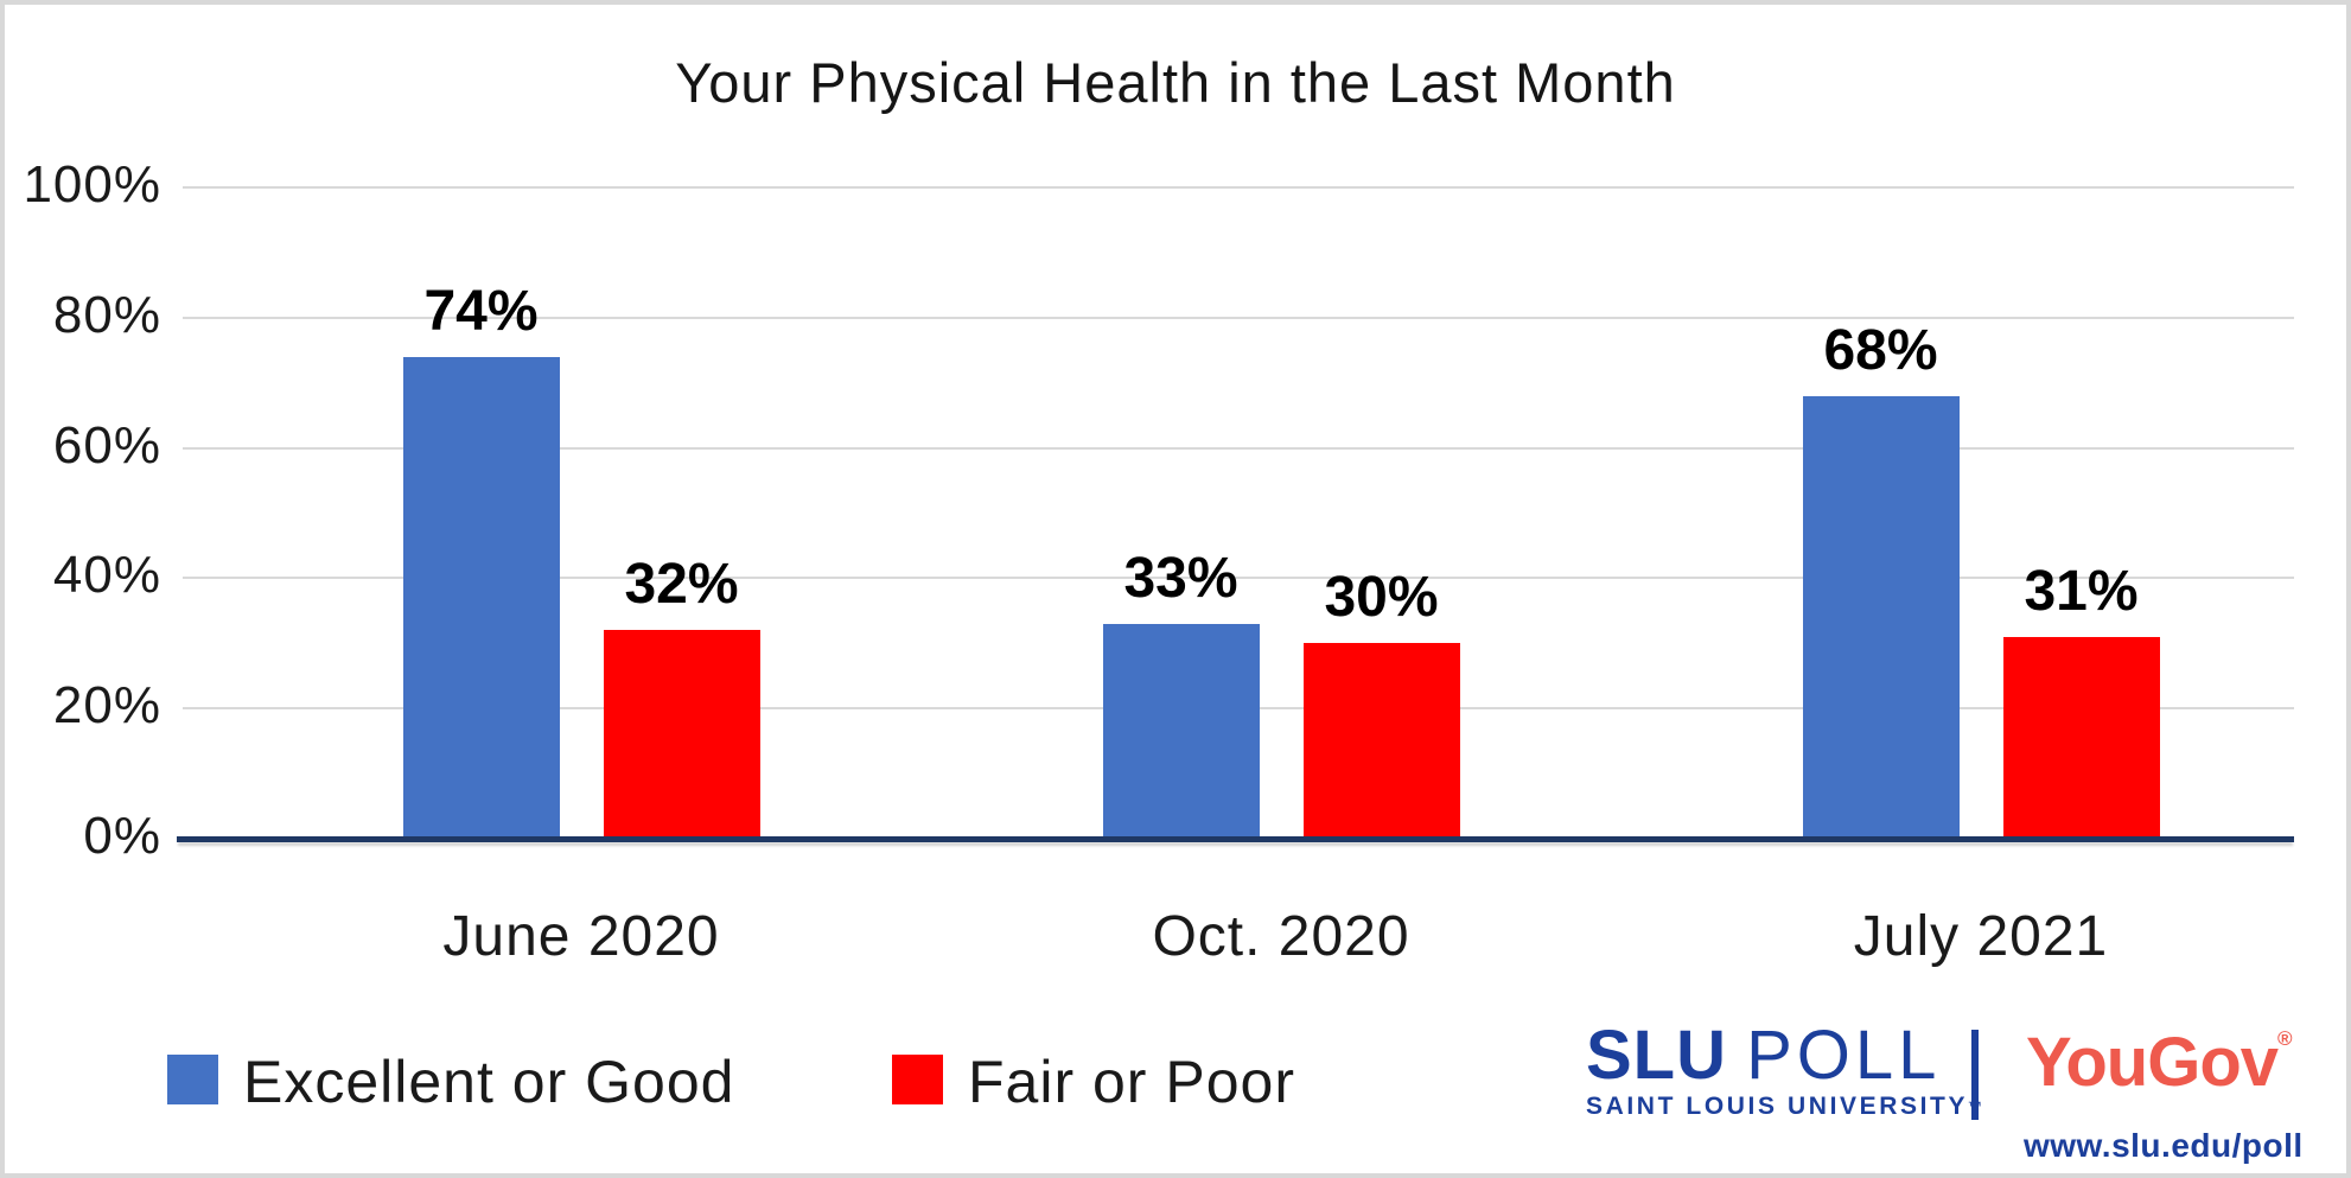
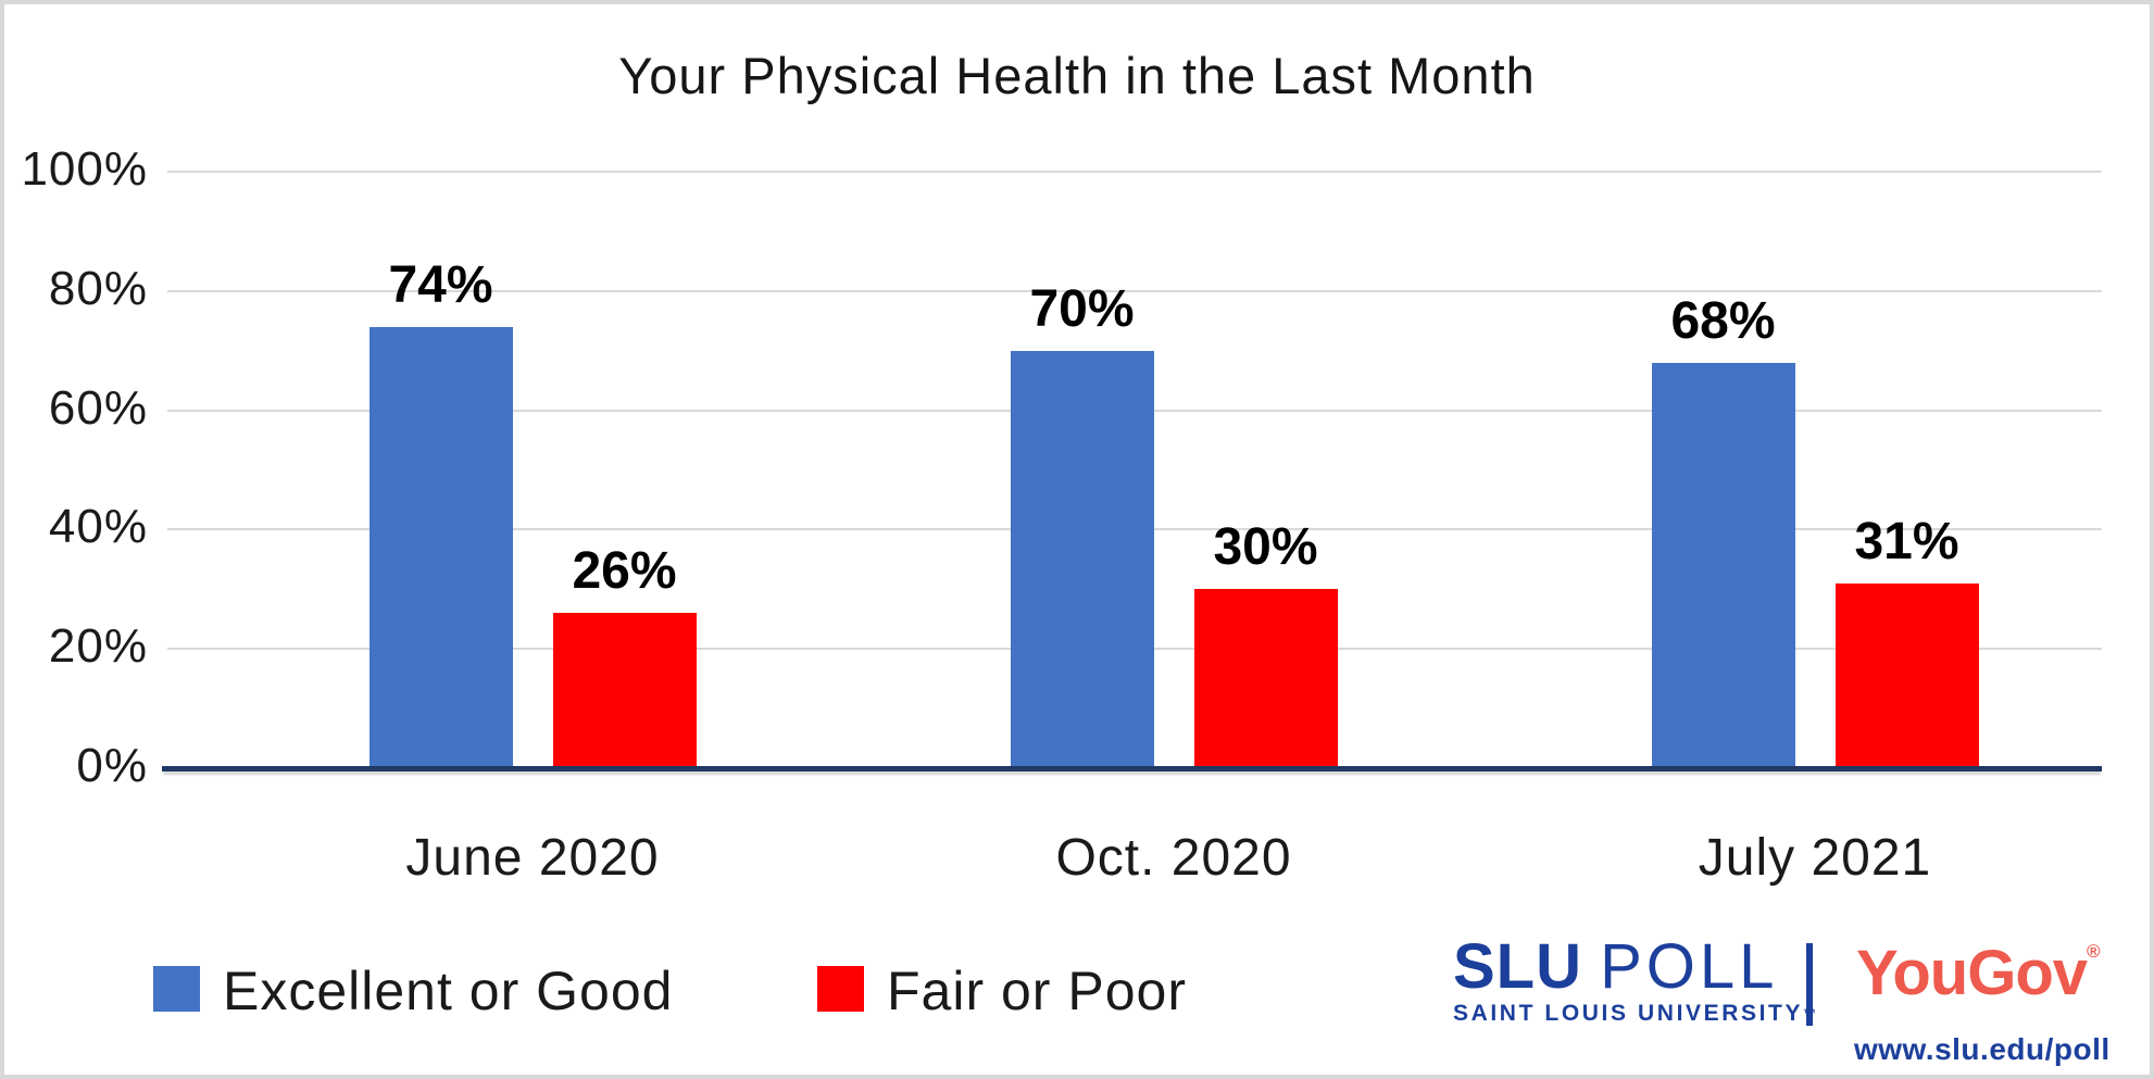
Fair or Poor/June 2020: 32% -> 26%
Excellent or Good/Oct. 2020: 33% -> 70%
